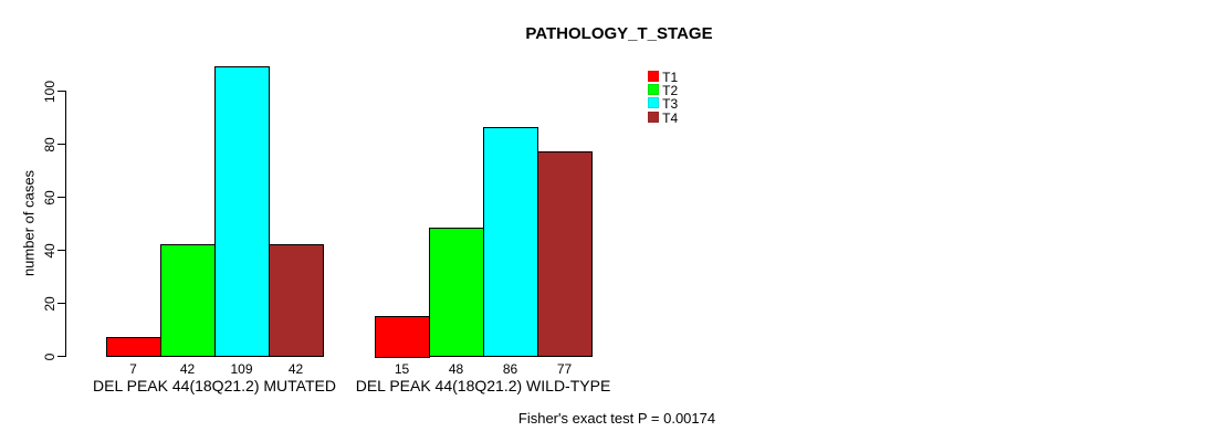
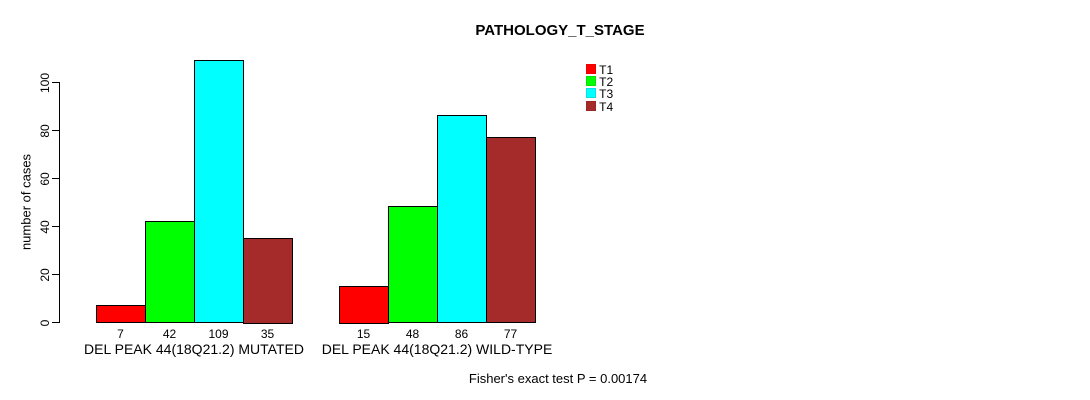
T4/DEL PEAK 44(18Q21.2) MUTATED: 42 -> 35
